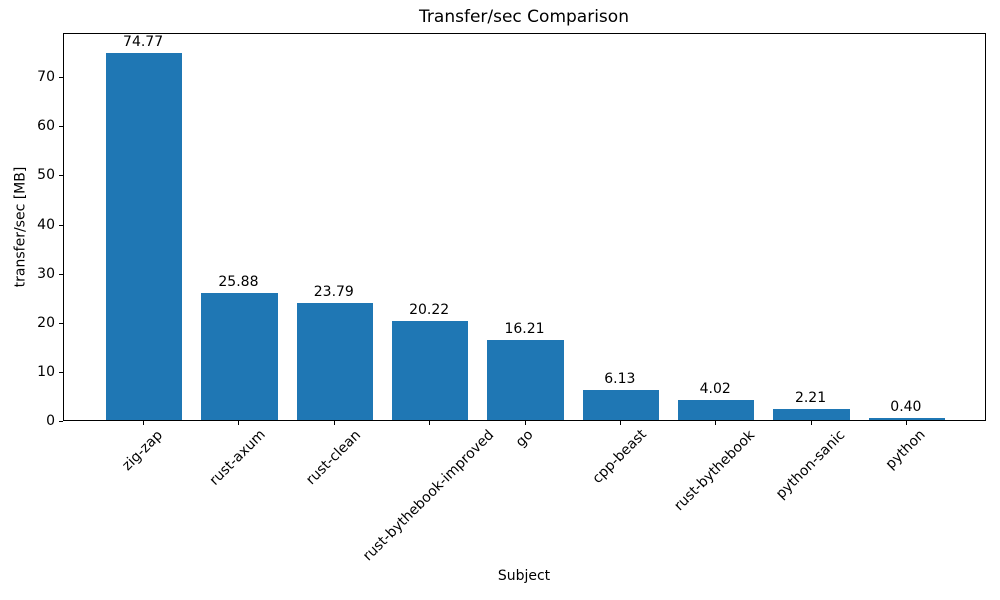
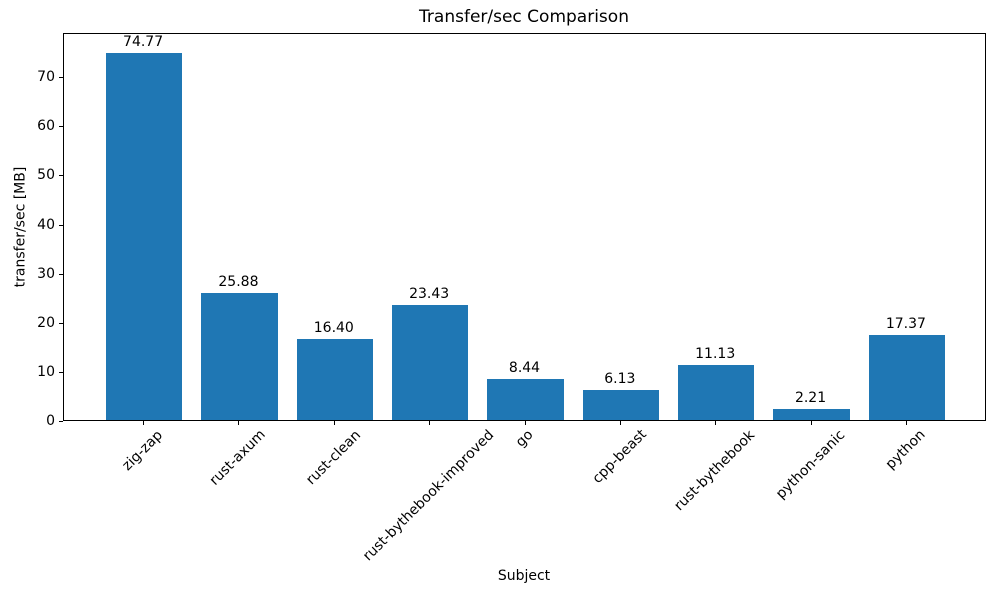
rust-clean: 23.79 -> 16.40
rust-bythebook-improved: 20.22 -> 23.43
go: 16.21 -> 8.44
rust-bythebook: 4.02 -> 11.13
python: 0.40 -> 17.37
